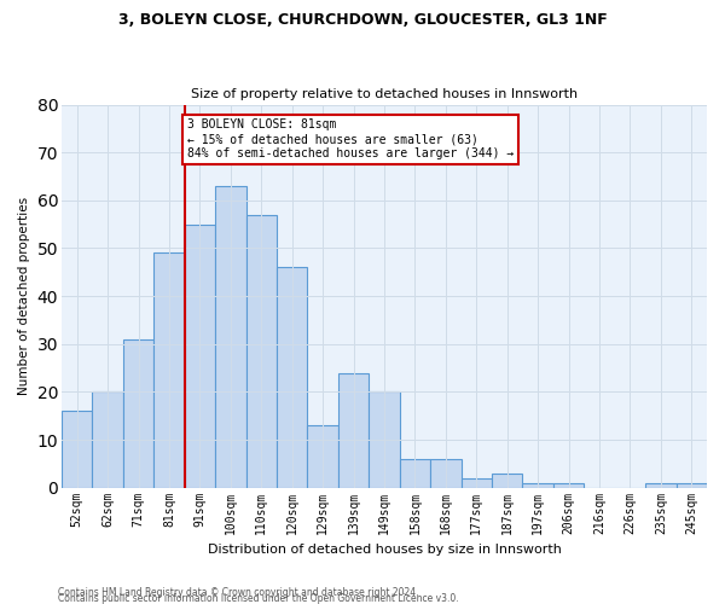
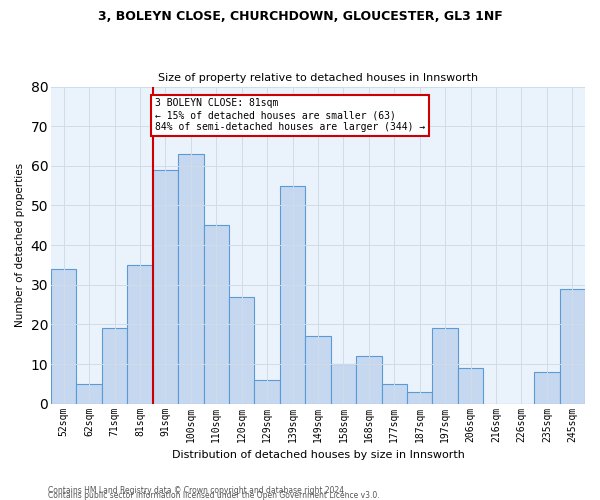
52sqm: 16 -> 34
62sqm: 20 -> 5
71sqm: 31 -> 19
81sqm: 49 -> 35
91sqm: 55 -> 59
110sqm: 57 -> 45
120sqm: 46 -> 27
129sqm: 13 -> 6
139sqm: 24 -> 55
149sqm: 20 -> 17
158sqm: 6 -> 10
168sqm: 6 -> 12
177sqm: 2 -> 5
197sqm: 1 -> 19
206sqm: 1 -> 9
235sqm: 1 -> 8
245sqm: 1 -> 29
